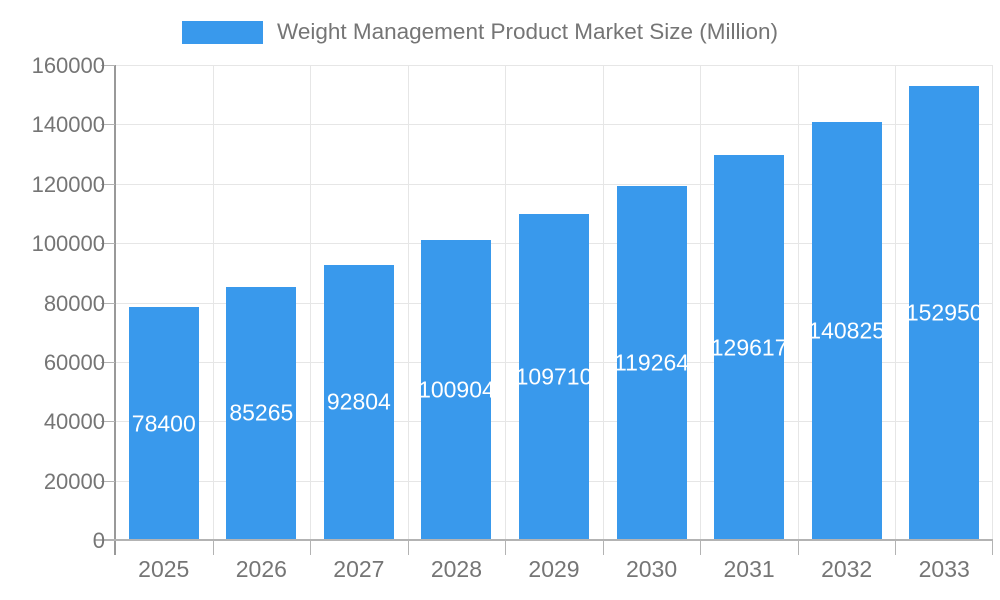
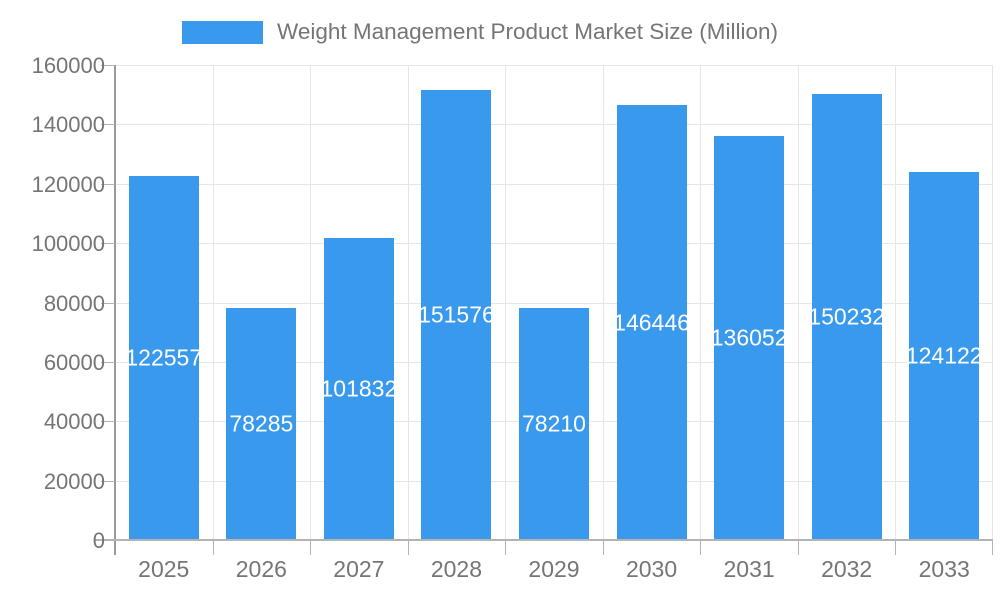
2025: 78400 -> 122557
2026: 85265 -> 78285
2027: 92804 -> 101832
2028: 100904 -> 151576
2029: 109710 -> 78210
2030: 119264 -> 146446
2031: 129617 -> 136052
2032: 140825 -> 150232
2033: 152950 -> 124122
